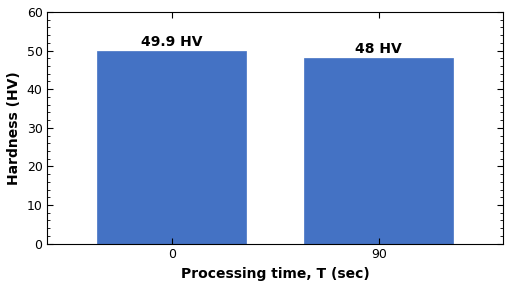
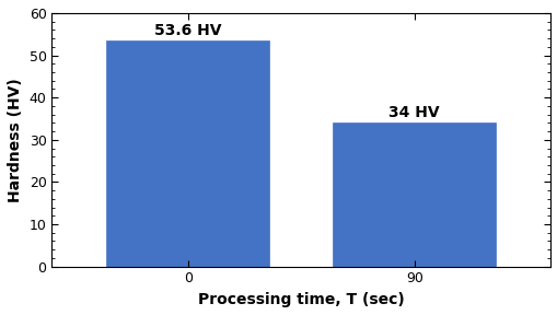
0: 49.9 -> 53.6
90: 48 -> 34
